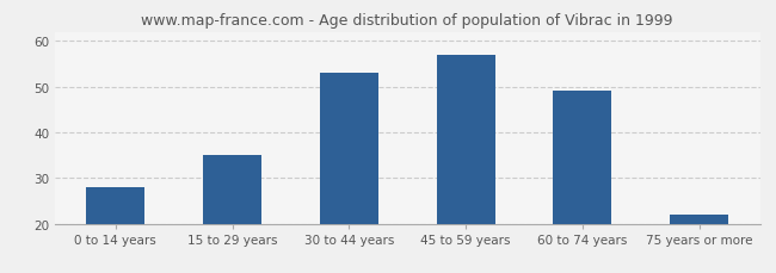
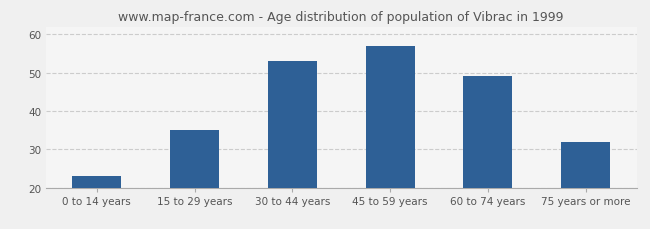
0 to 14 years: 28 -> 23
75 years or more: 22 -> 32
